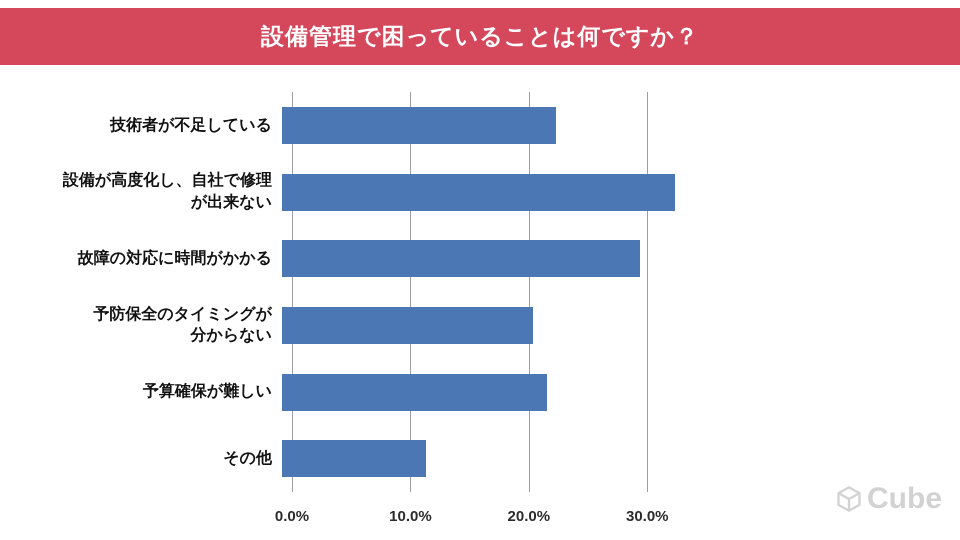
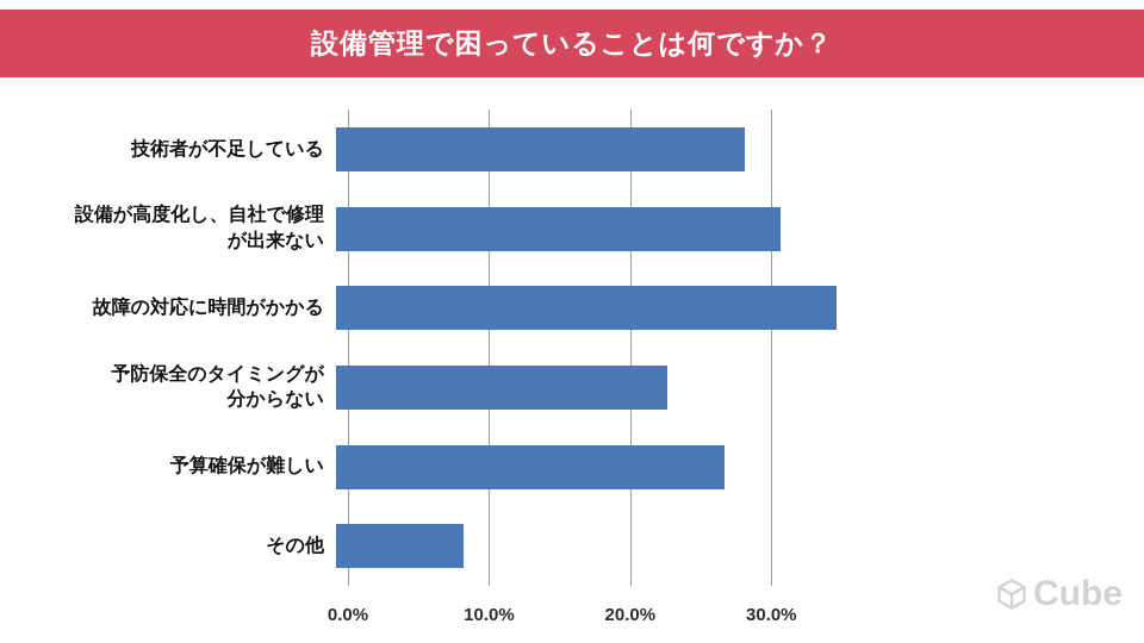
技術者が不足している: 23.1% -> 29.0%
設備が高度化し、自社で修理 が出来ない: 33.2% -> 31.5%
故障の対応に時間がかかる: 30.2% -> 35.5%
予防保全のタイミングが 分からない: 21.2% -> 23.5%
予算確保が難しい: 22.4% -> 27.5%
その他: 12.2% -> 9.0%
